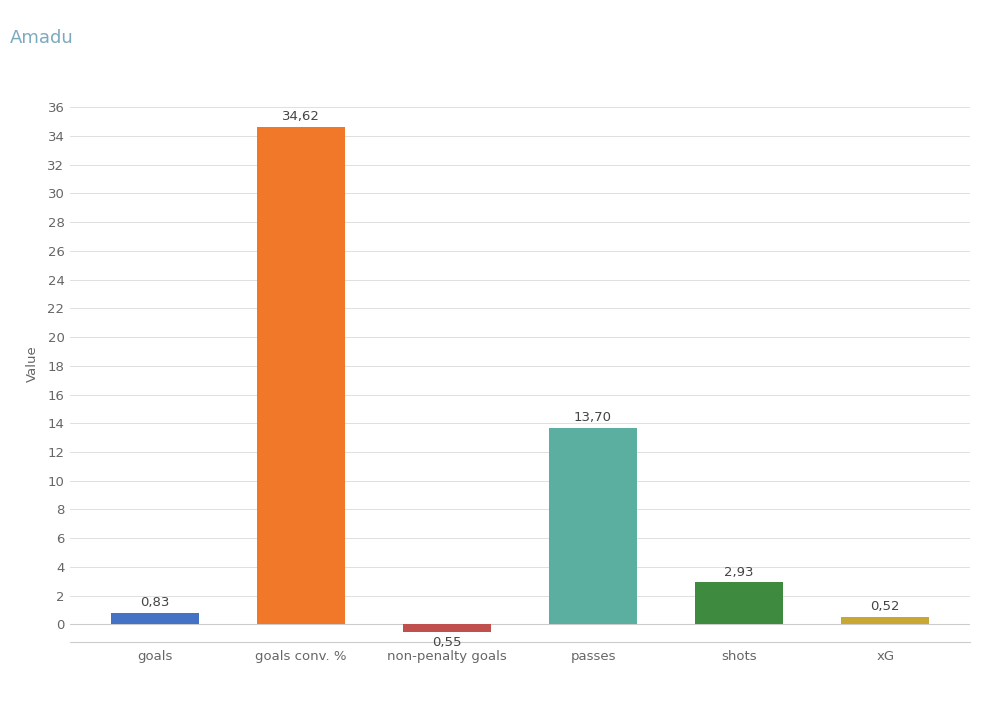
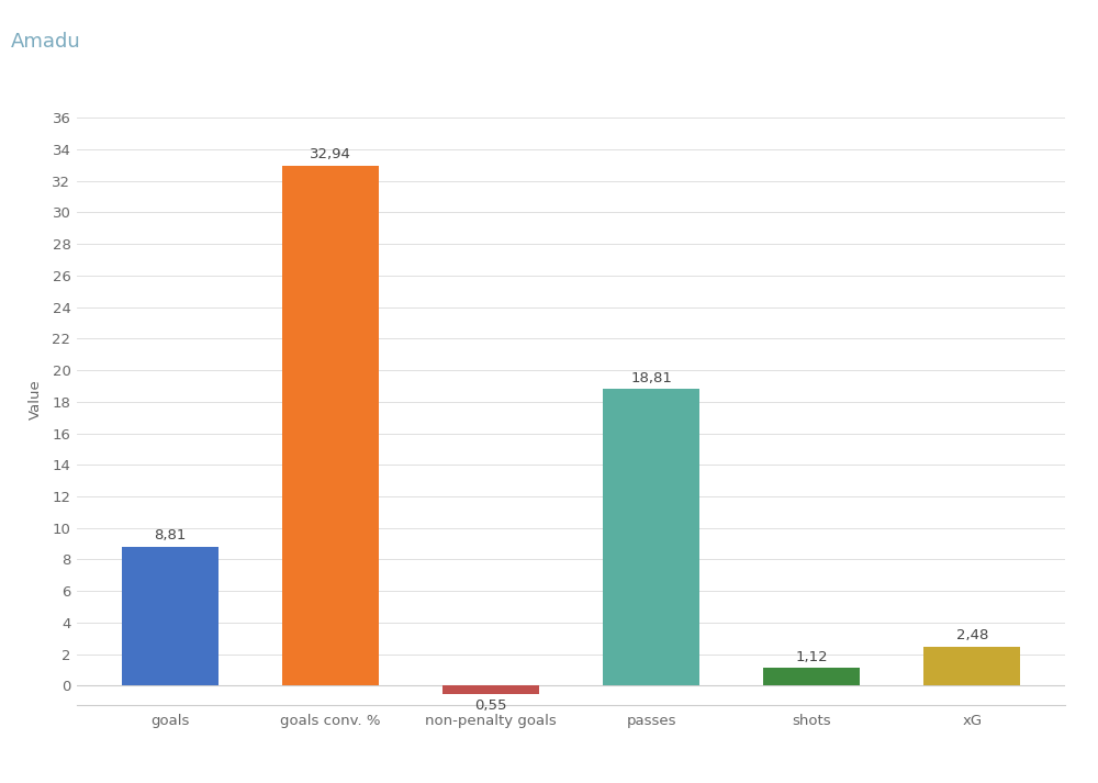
goals: 0,83 -> 8,81
goals conv. %: 34,62 -> 32,94
passes: 13,70 -> 18,81
shots: 2,93 -> 1,12
xG: 0,52 -> 2,48
